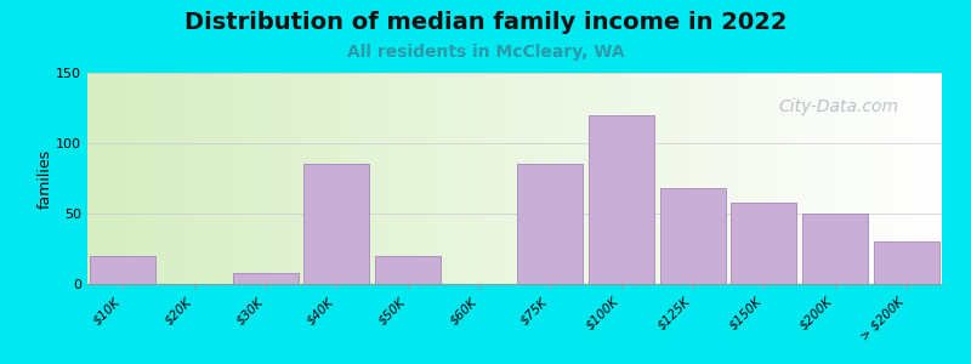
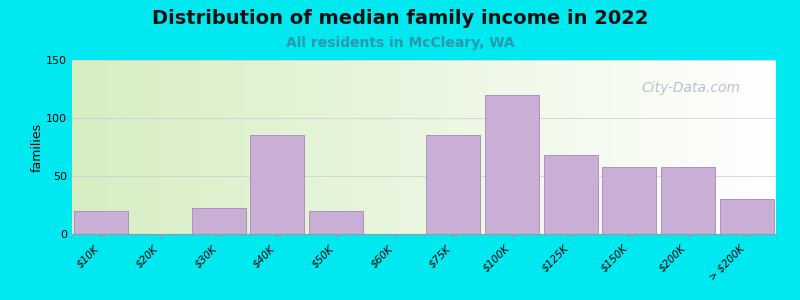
$30K: 8 -> 22
$200K: 50 -> 58
